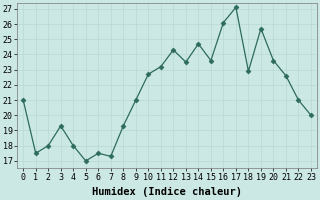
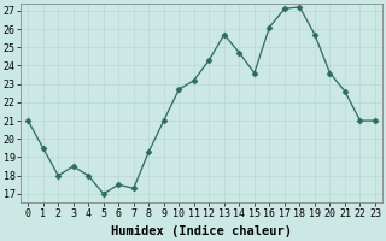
1: 17.5 -> 19.5
3: 19.3 -> 18.5
13: 23.5 -> 25.7
18: 22.9 -> 27.2
23: 20.0 -> 21.0
